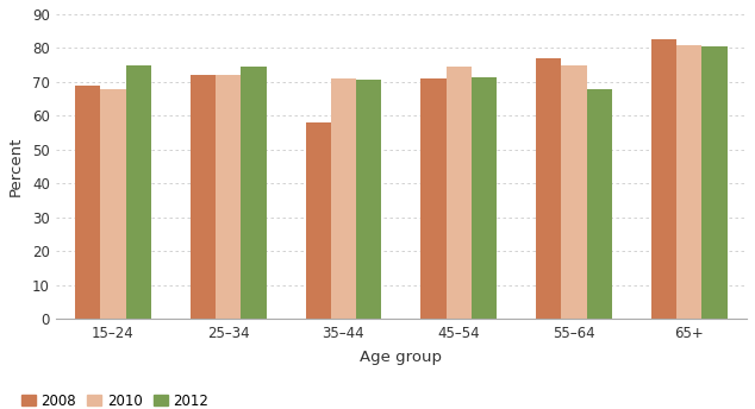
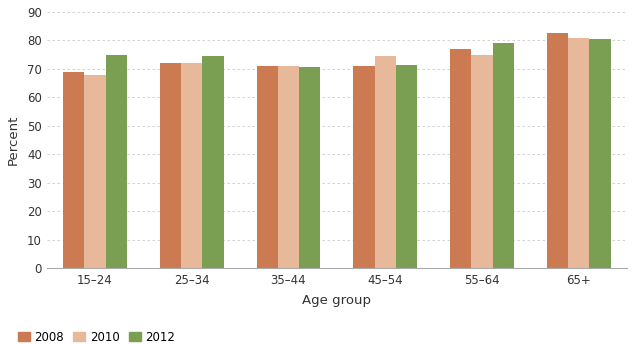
2008/35–44: 58.0 -> 71.0
2012/55–64: 68.0 -> 79.0
